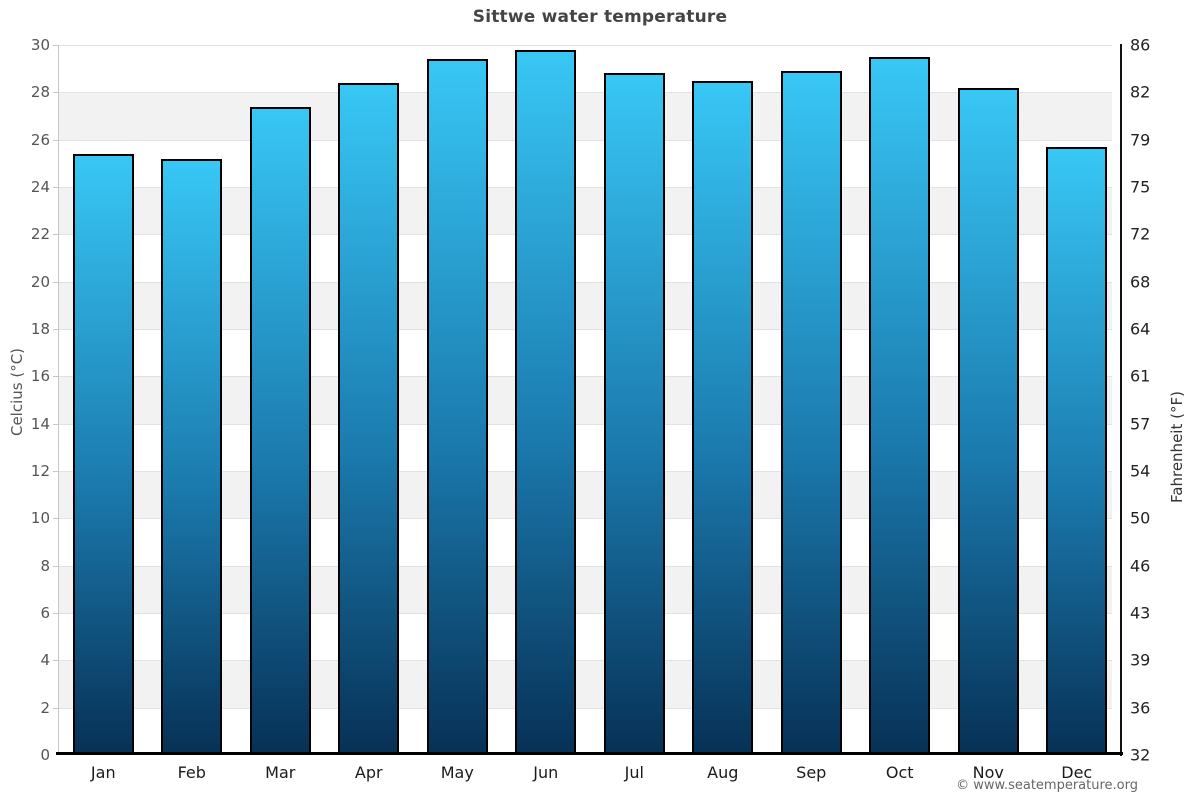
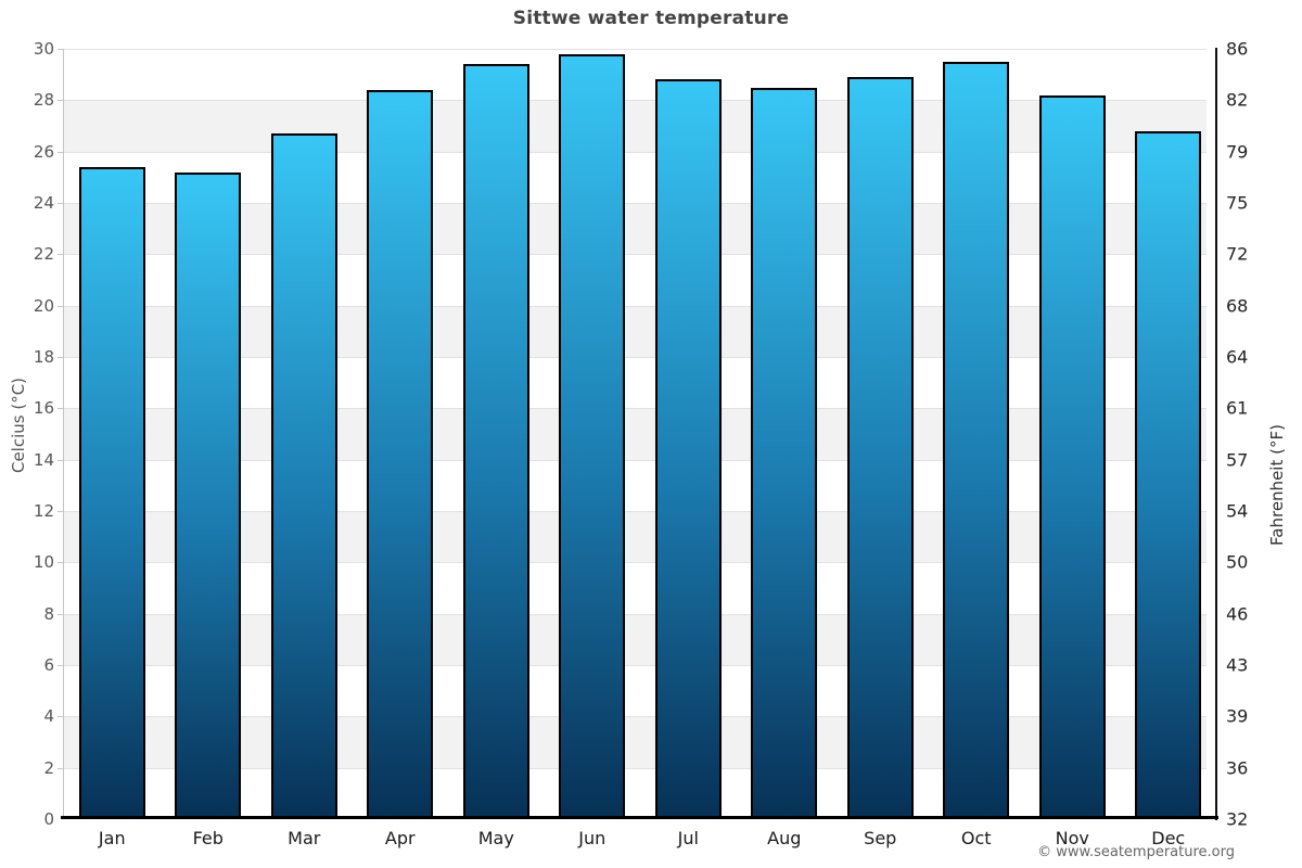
Mar: 27.4 -> 26.7
Dec: 25.7 -> 26.8
